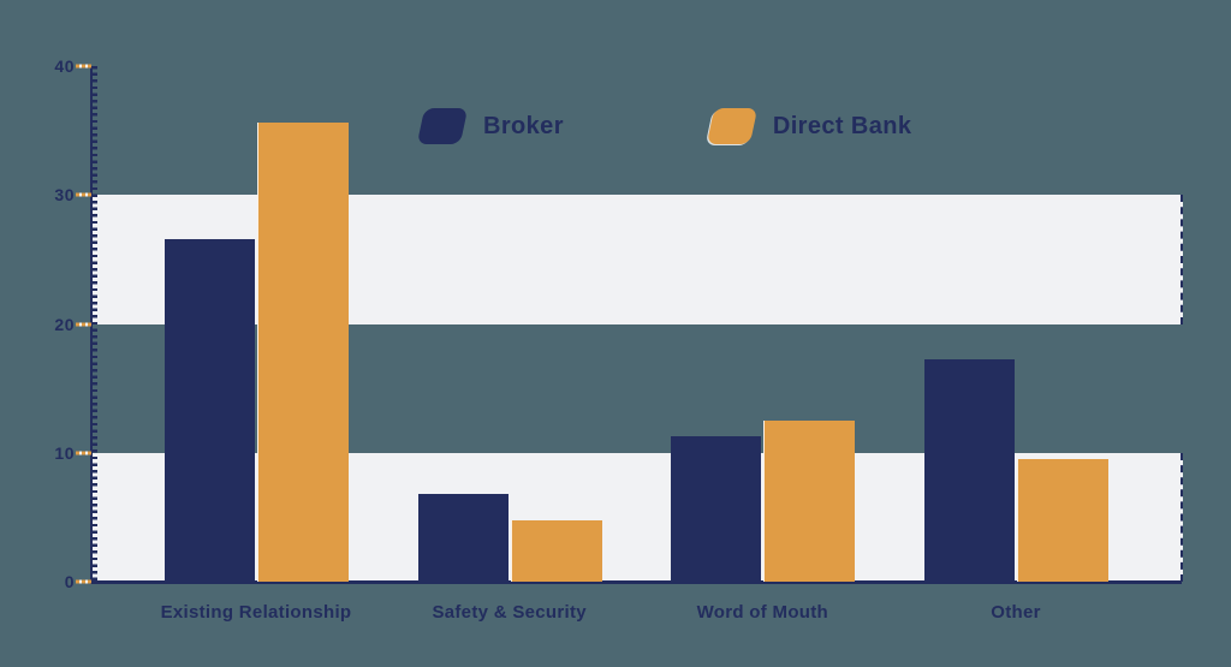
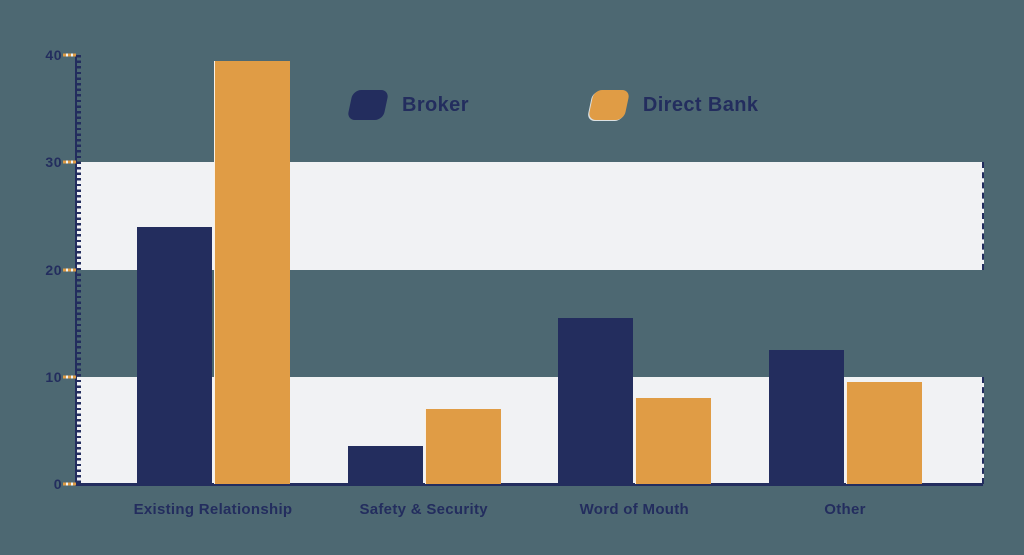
Broker/Existing Relationship: 26.6 -> 24.0
Direct Bank/Existing Relationship: 35.6 -> 39.5
Broker/Safety & Security: 6.8 -> 3.5
Direct Bank/Safety & Security: 4.8 -> 7.0
Broker/Word of Mouth: 11.3 -> 15.5
Direct Bank/Word of Mouth: 12.5 -> 8.0
Broker/Other: 17.3 -> 12.5
